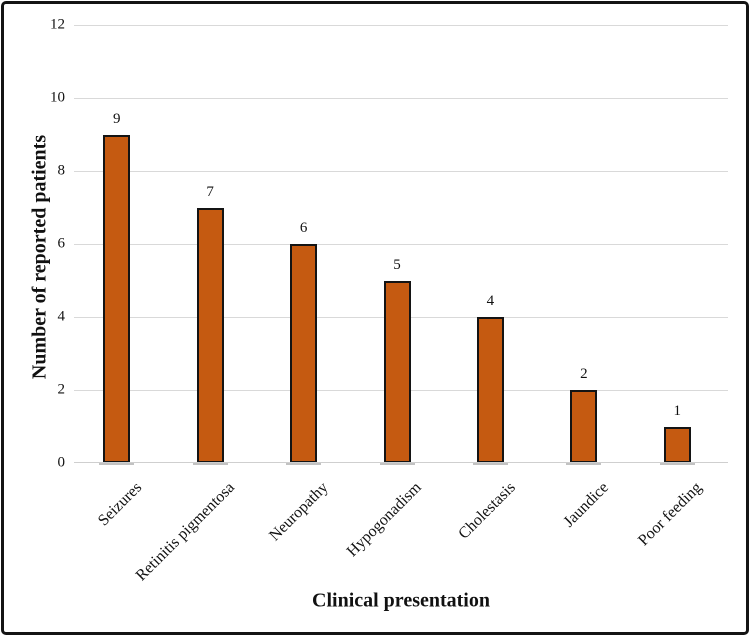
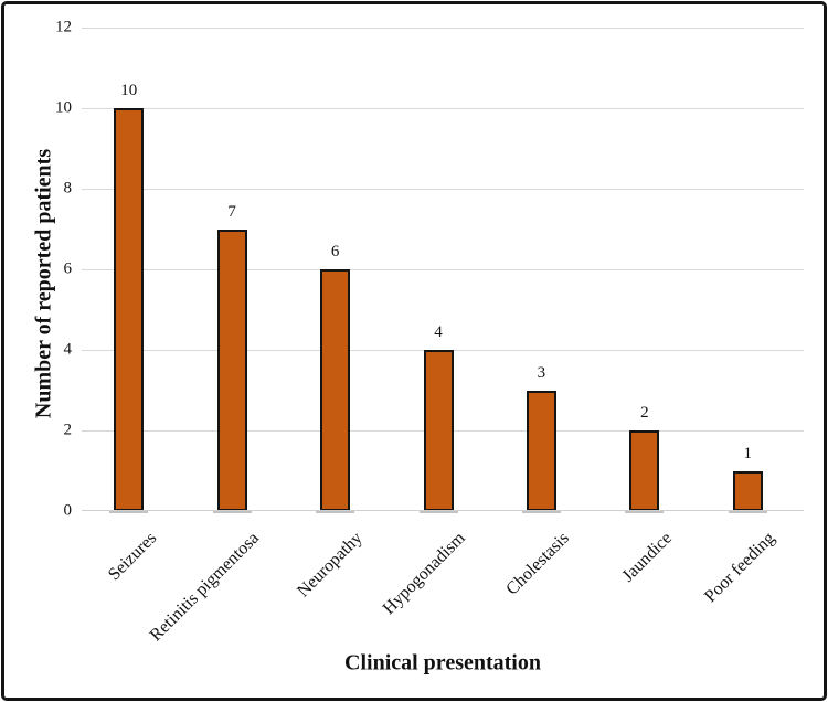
Seizures: 9 -> 10
Hypogonadism: 5 -> 4
Cholestasis: 4 -> 3
